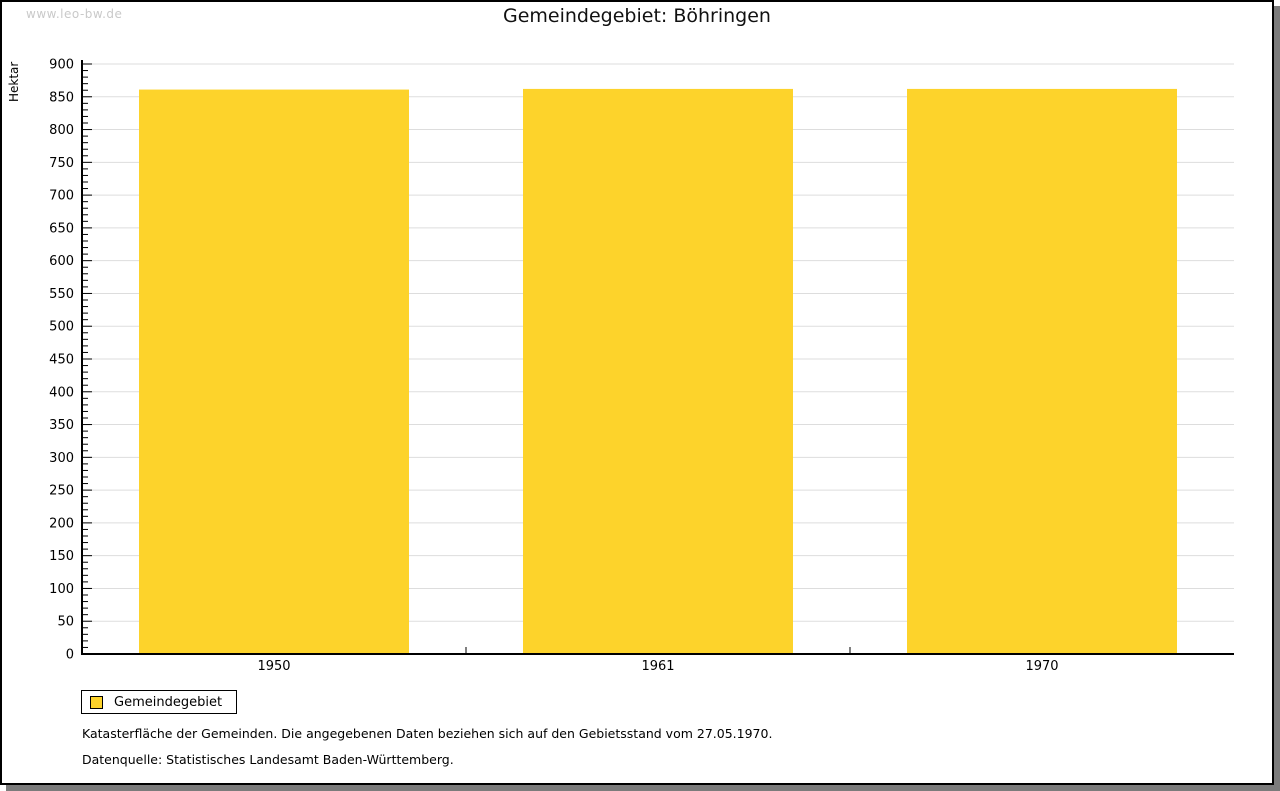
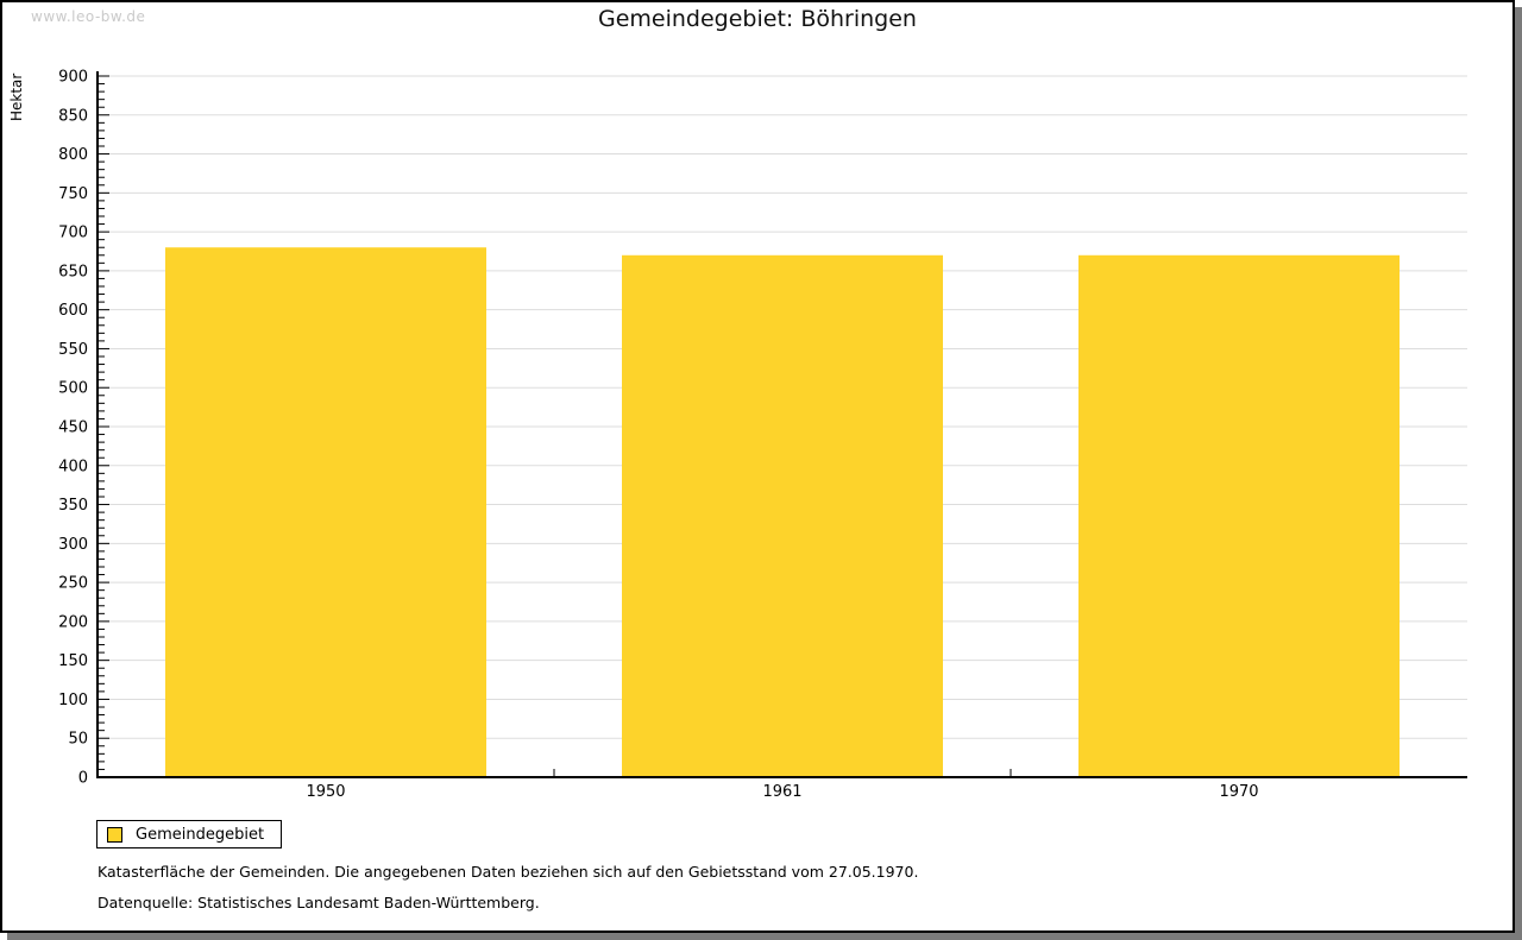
1950: 860 -> 680
1961: 860 -> 670
1970: 860 -> 670
